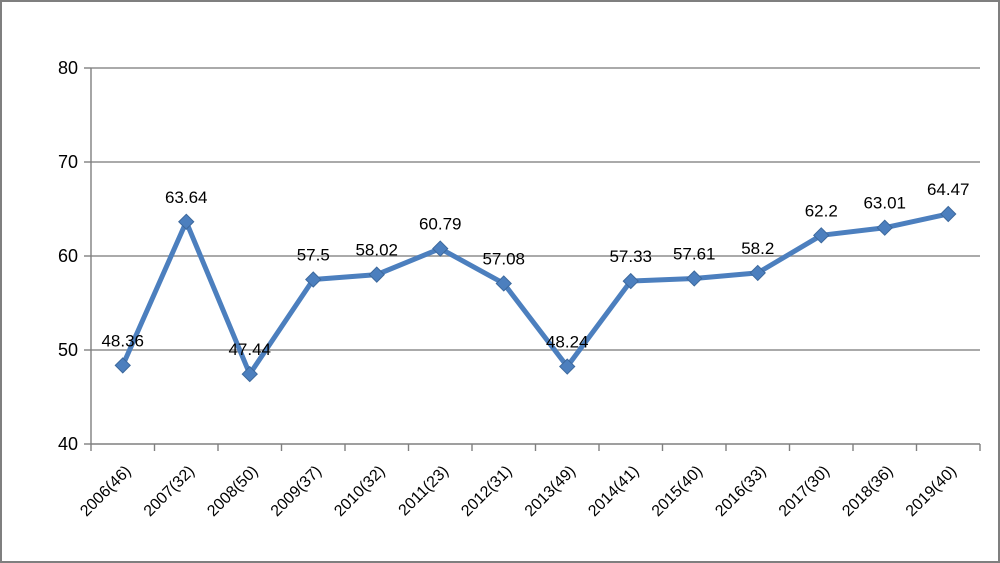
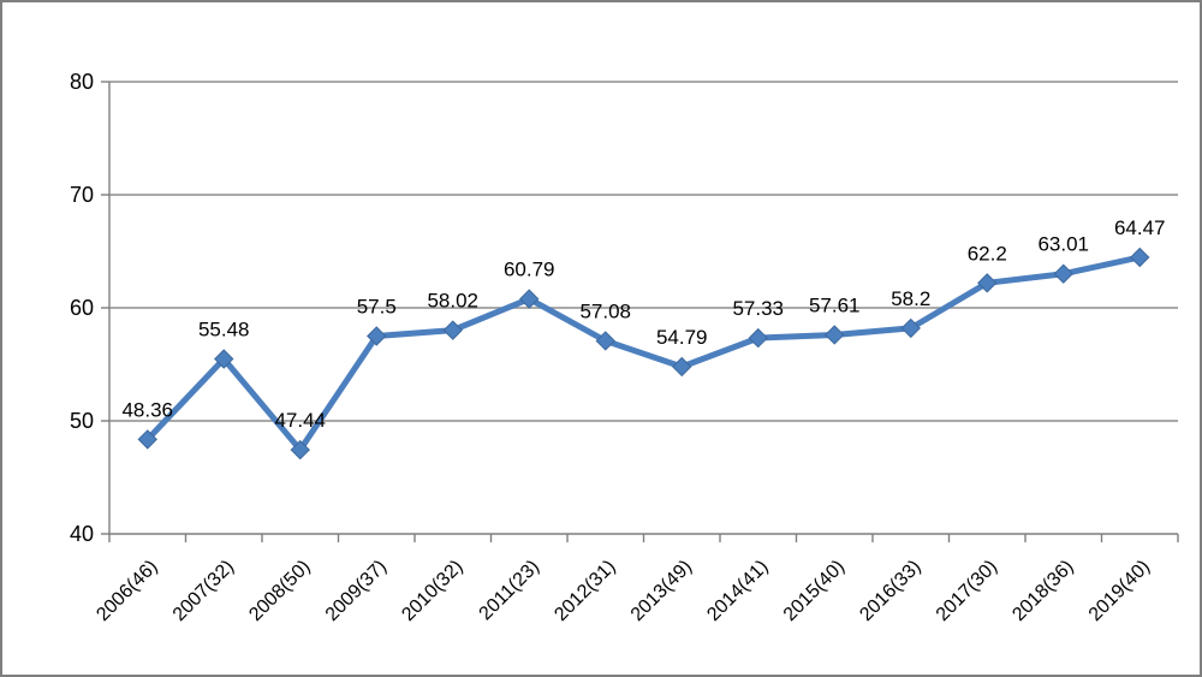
2007(32): 63.64 -> 55.48
2013(49): 48.24 -> 54.79
